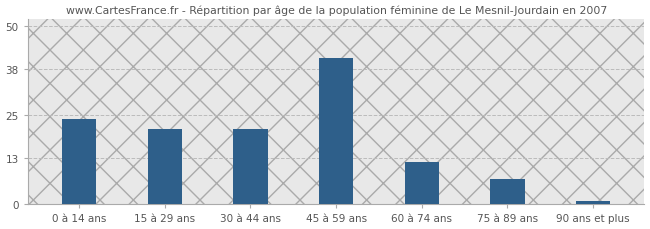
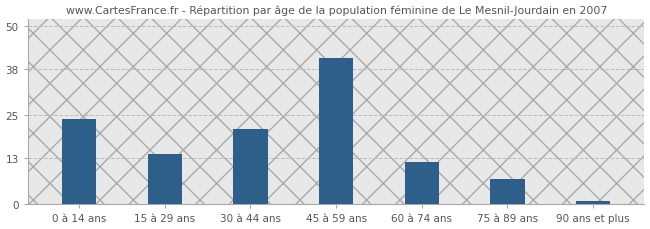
15 à 29 ans: 21 -> 14
